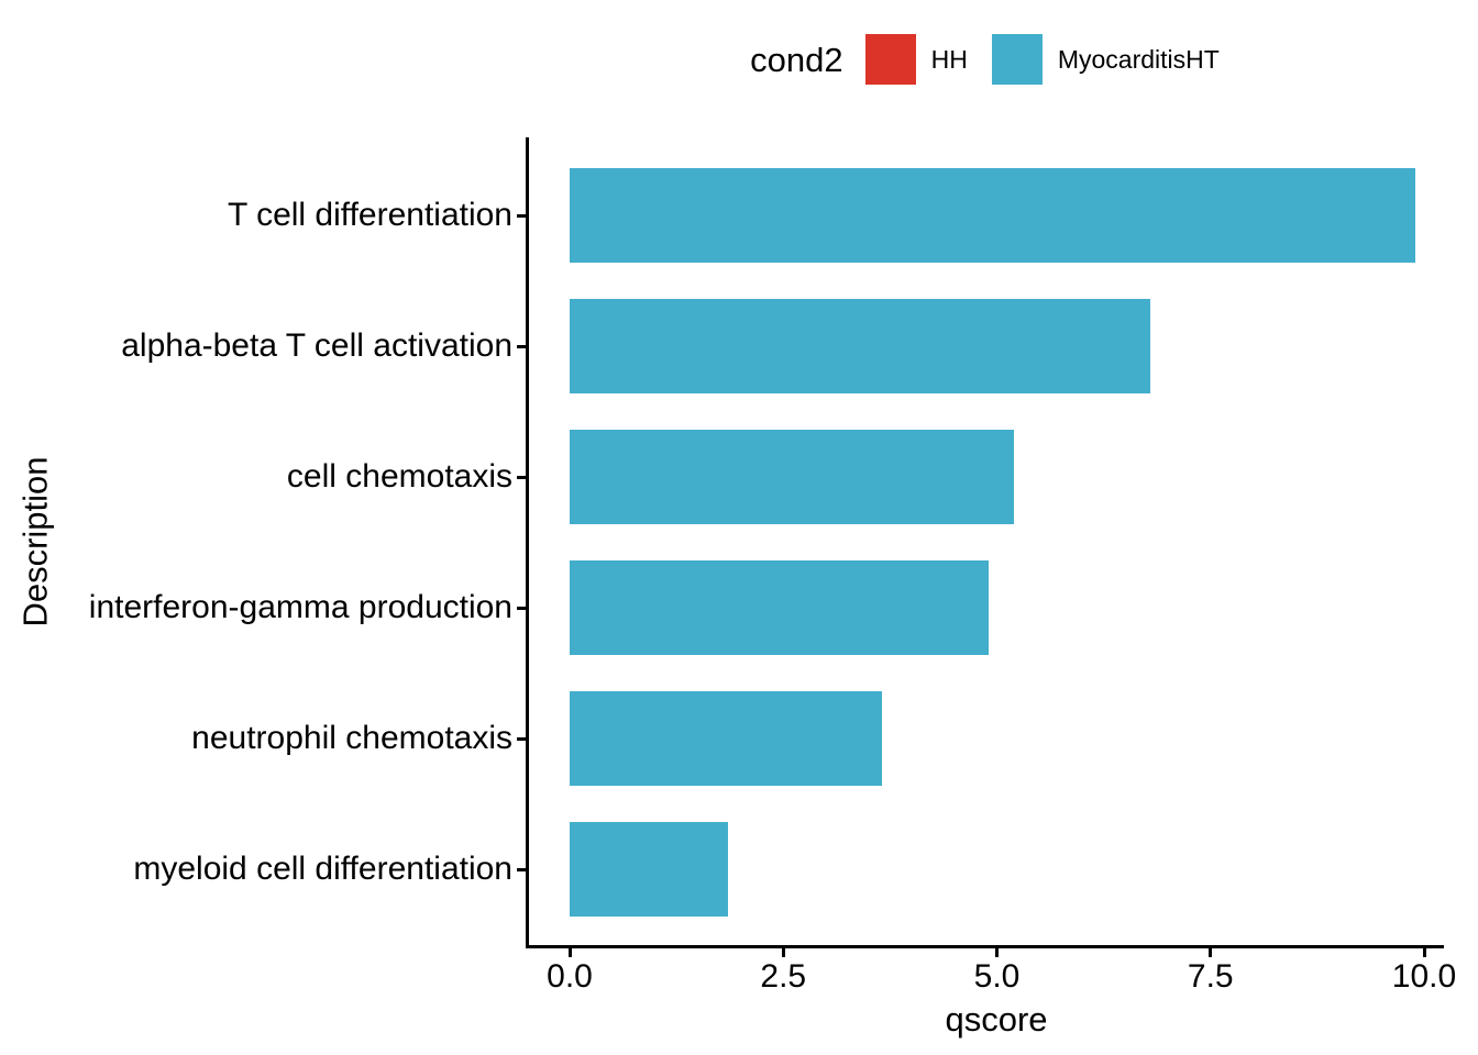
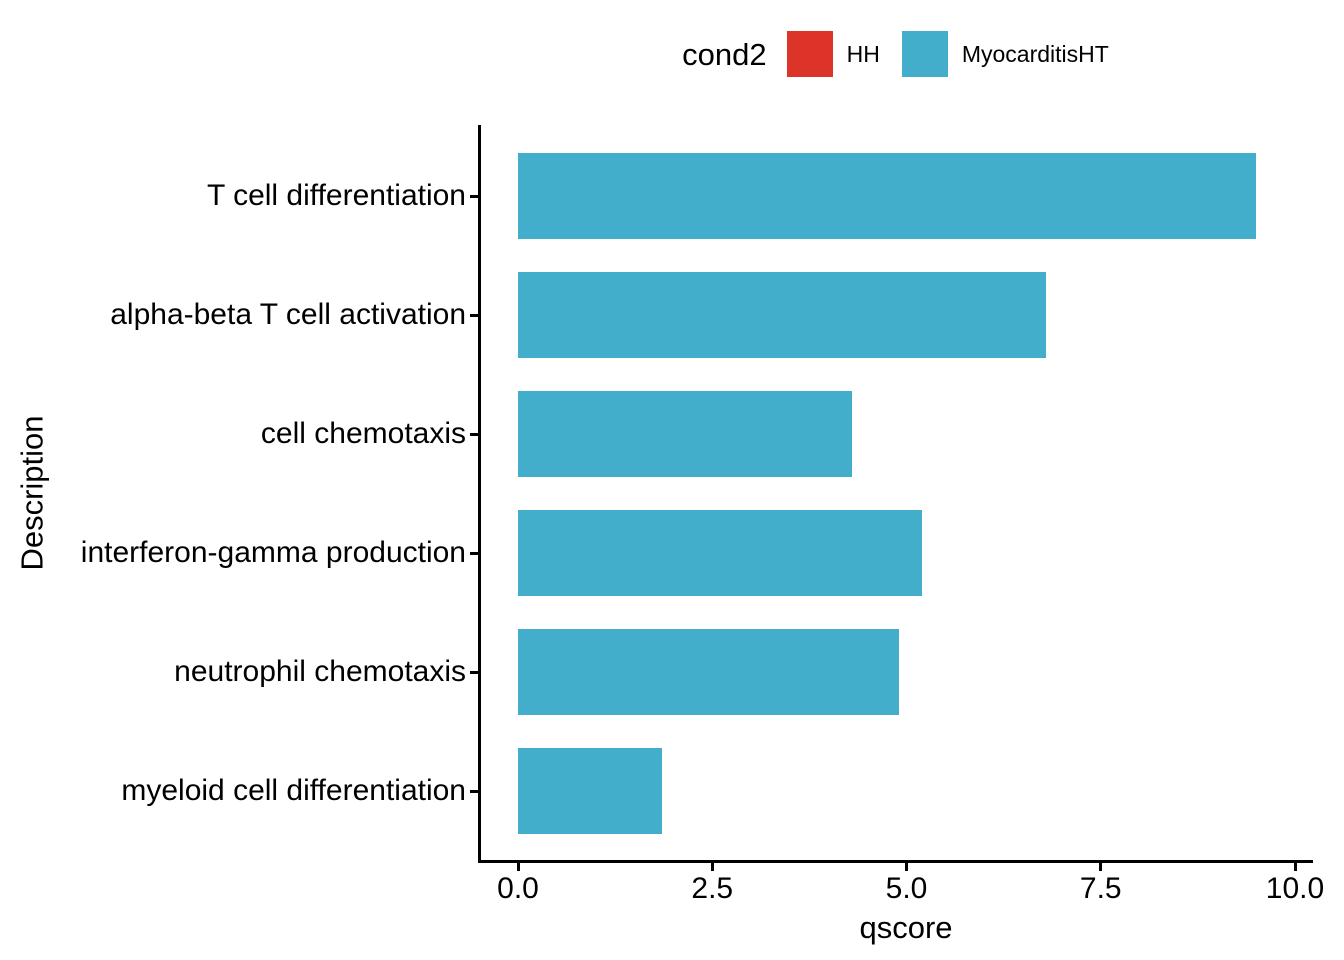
T cell differentiation: 9.9 -> 9.5
cell chemotaxis: 5.2 -> 4.3
interferon-gamma production: 4.9 -> 5.2
neutrophil chemotaxis: 3.6 -> 4.9
